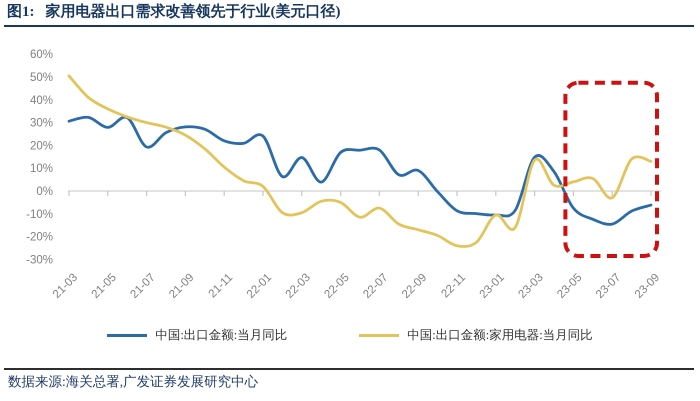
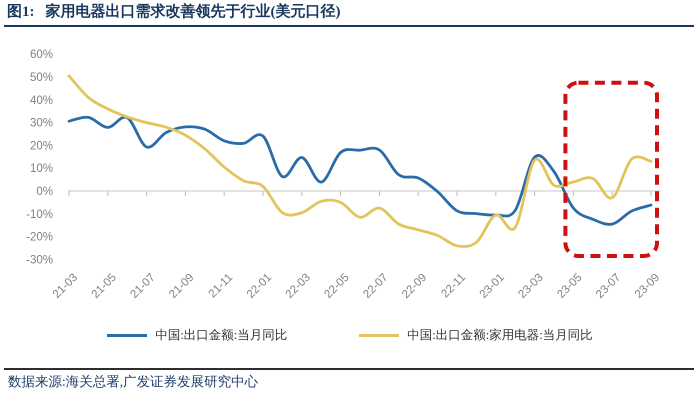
中国:出口金额:当月同比/22-09: 9% -> 6%
